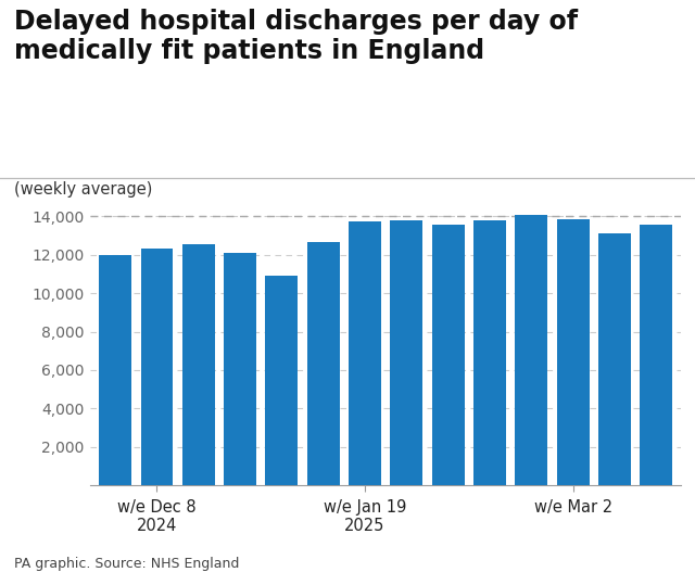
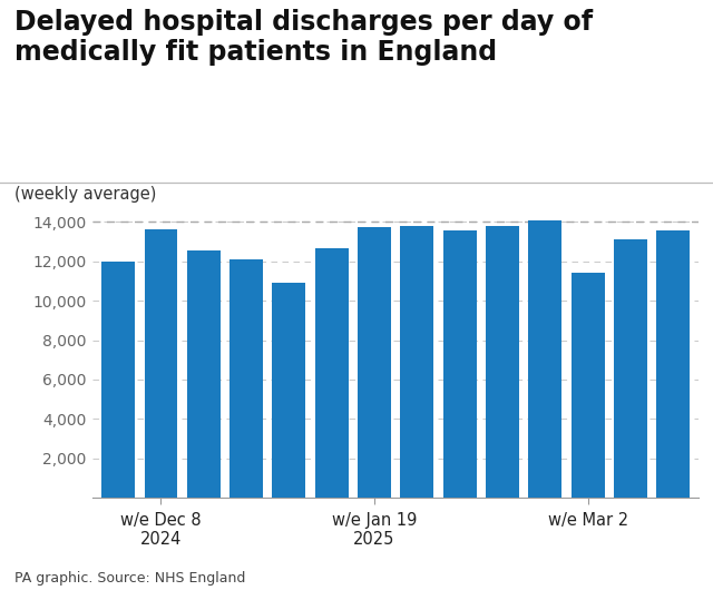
w/e Dec 8 2024: 12,300 -> 13,600
w/e Mar 2: 13,800 -> 11,400
